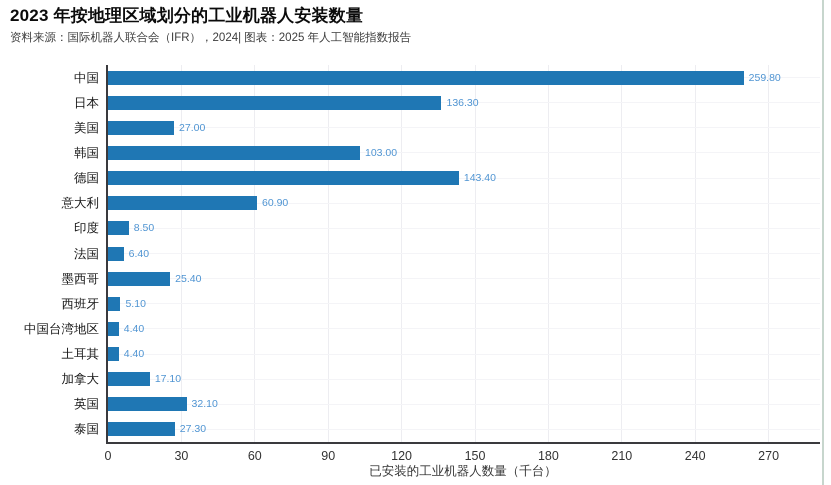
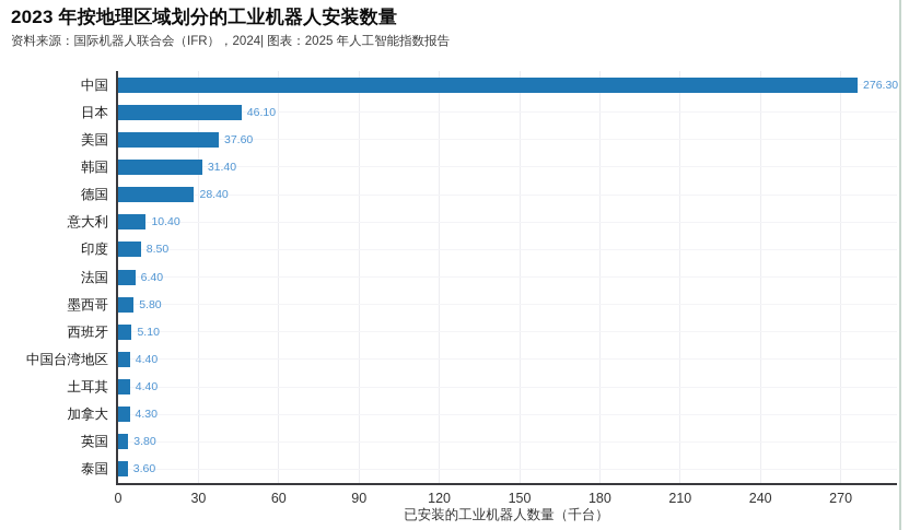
中国: 259.80 -> 276.30
日本: 136.30 -> 46.10
美国: 27.00 -> 37.60
韩国: 103.00 -> 31.40
德国: 143.40 -> 28.40
意大利: 60.90 -> 10.40
墨西哥: 25.40 -> 5.80
加拿大: 17.10 -> 4.30
英国: 32.10 -> 3.80
泰国: 27.30 -> 3.60
